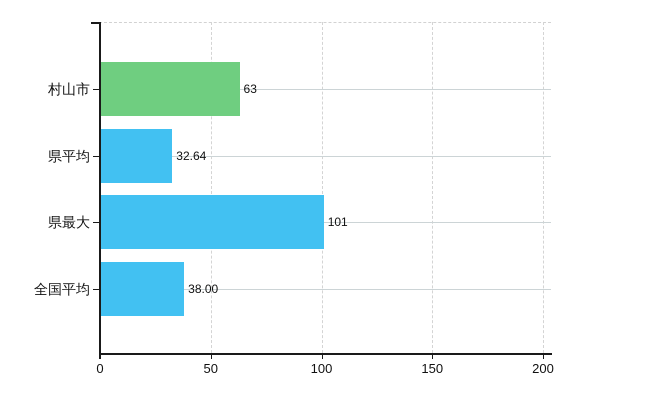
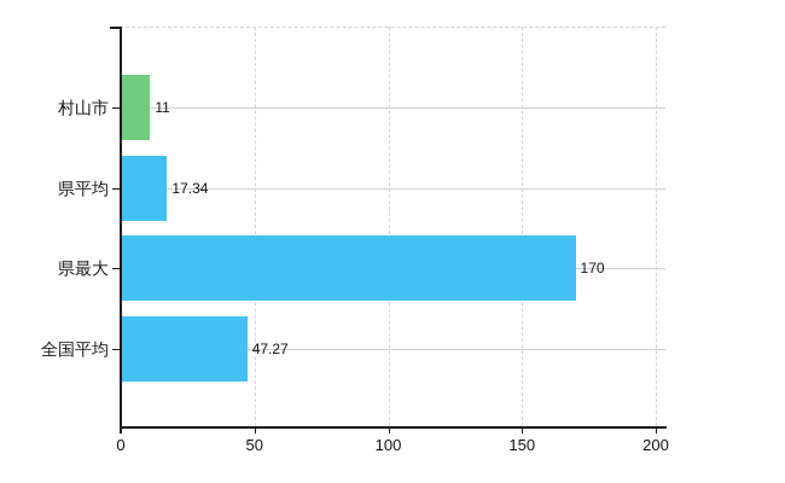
村山市: 63 -> 11
県平均: 32.64 -> 17.34
県最大: 101 -> 170
全国平均: 38.00 -> 47.27
